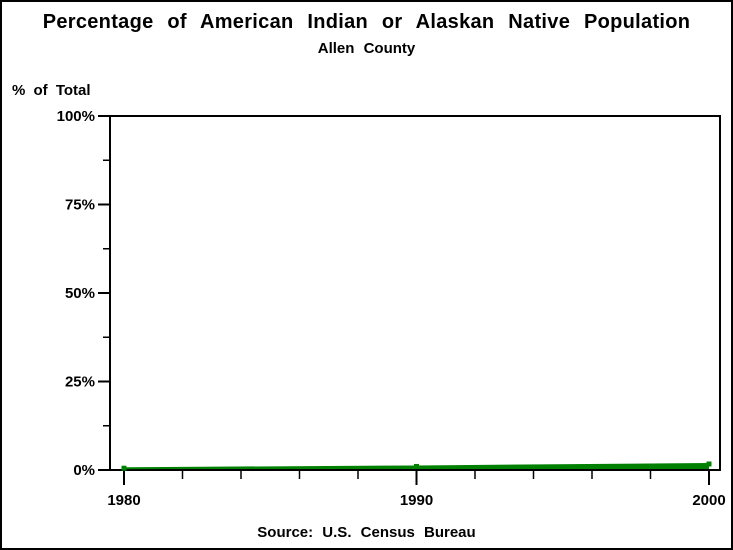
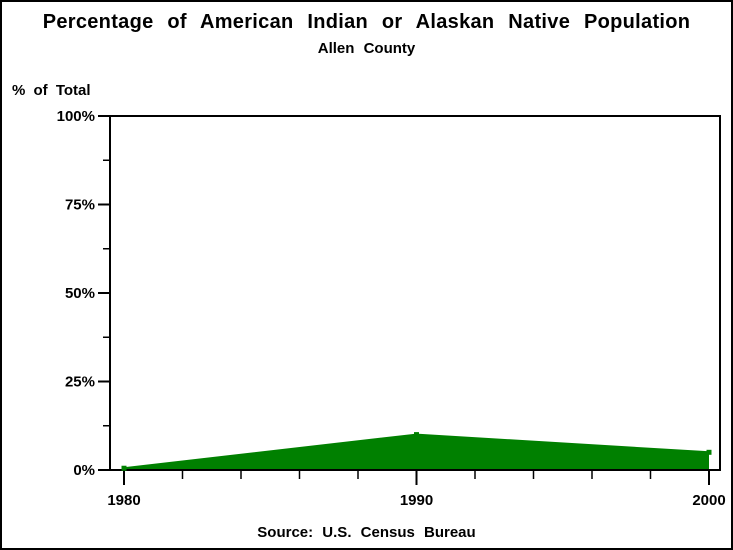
1990: 1% -> 10%
2000: 2% -> 5%
